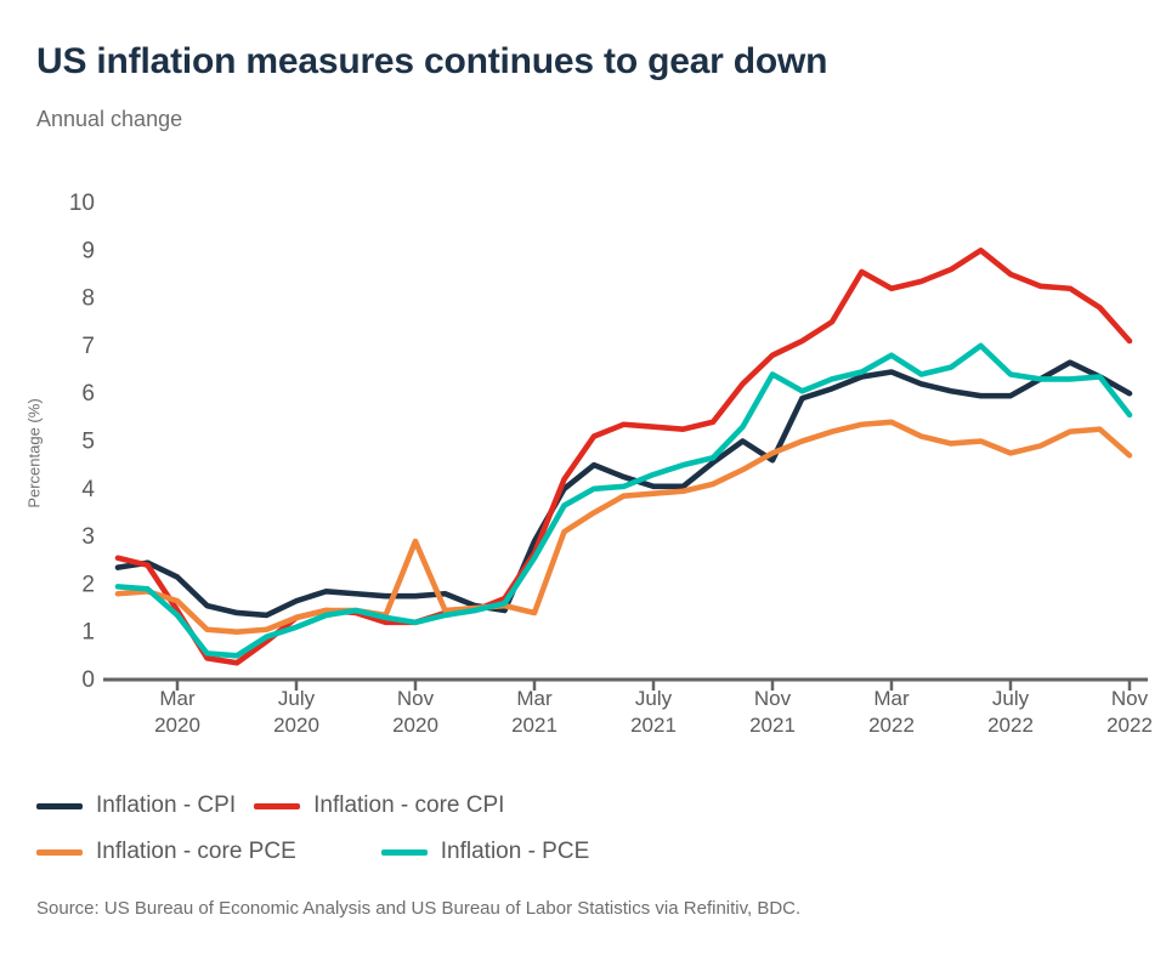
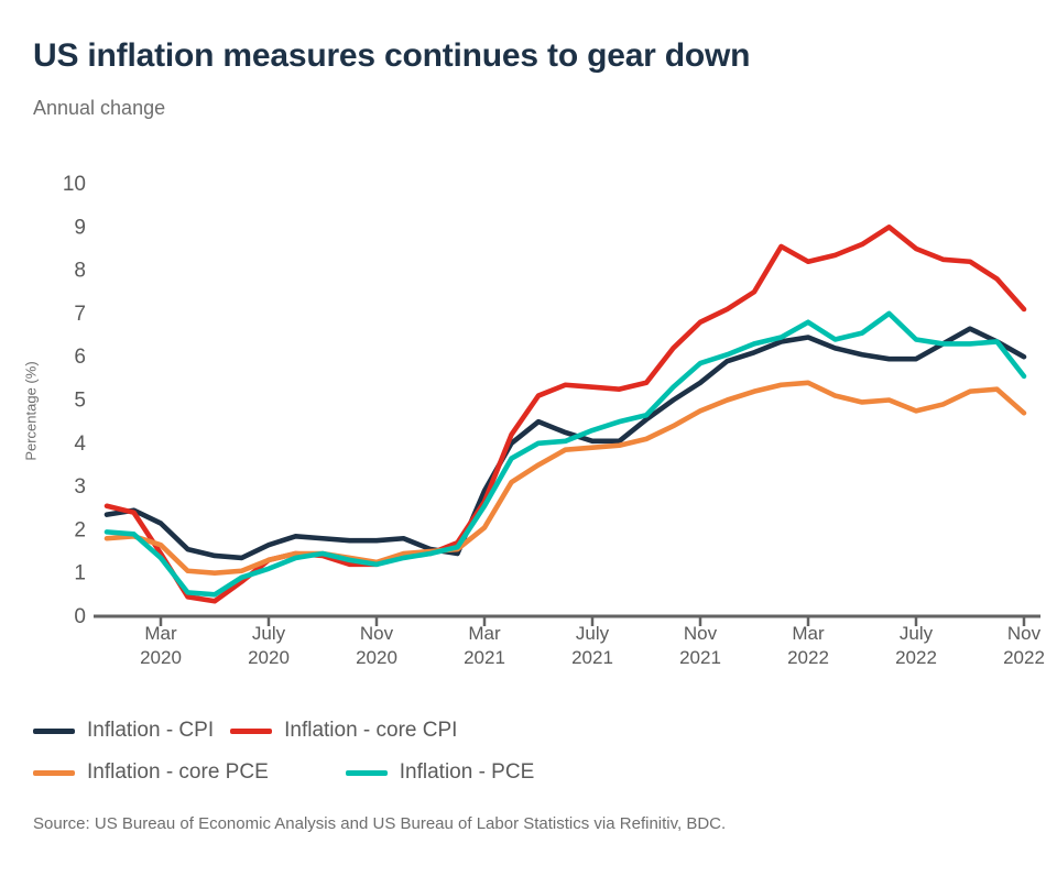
Inflation - core PCE/Nov 2020: 2.9 -> 1.2
Inflation - core PCE/Mar 2021: 1.4 -> 2.0
Inflation - CPI/Nov 2021: 4.6 -> 5.4
Inflation - PCE/Nov 2021: 6.4 -> 5.8
